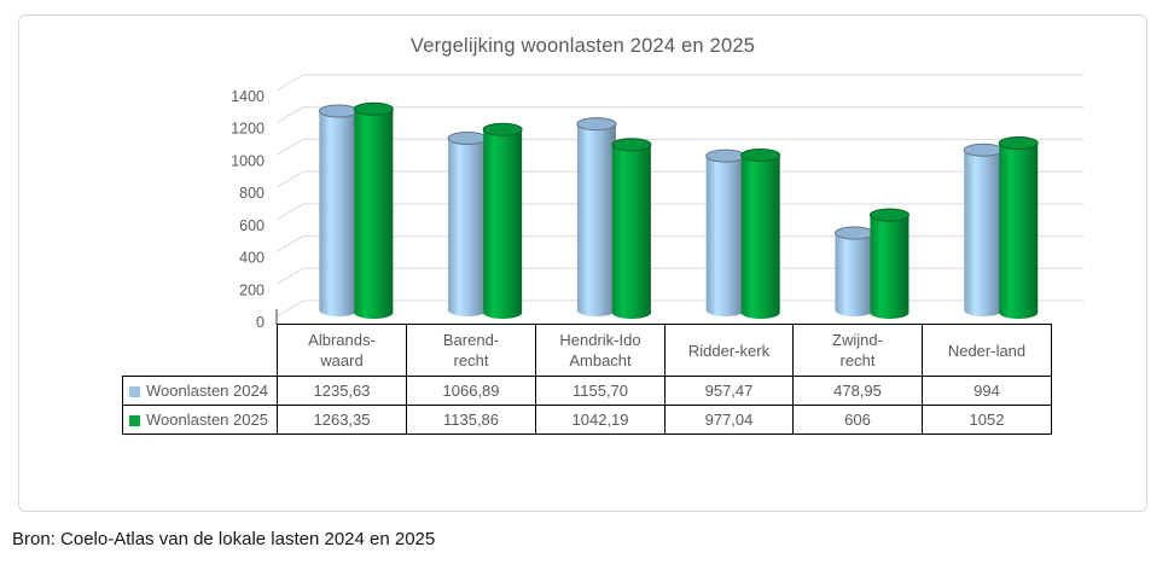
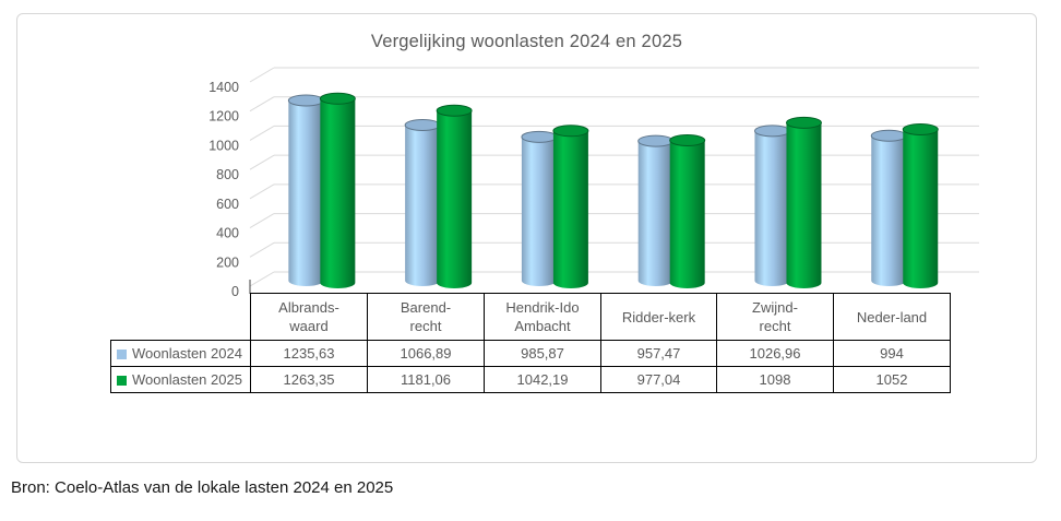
Woonlasten 2025/Barend- recht: 1135,86 -> 1181,06
Woonlasten 2024/Hendrik-Ido Ambacht: 1155,70 -> 985,87
Woonlasten 2024/Zwijnd- recht: 478,95 -> 1026,96
Woonlasten 2025/Zwijnd- recht: 606 -> 1098
